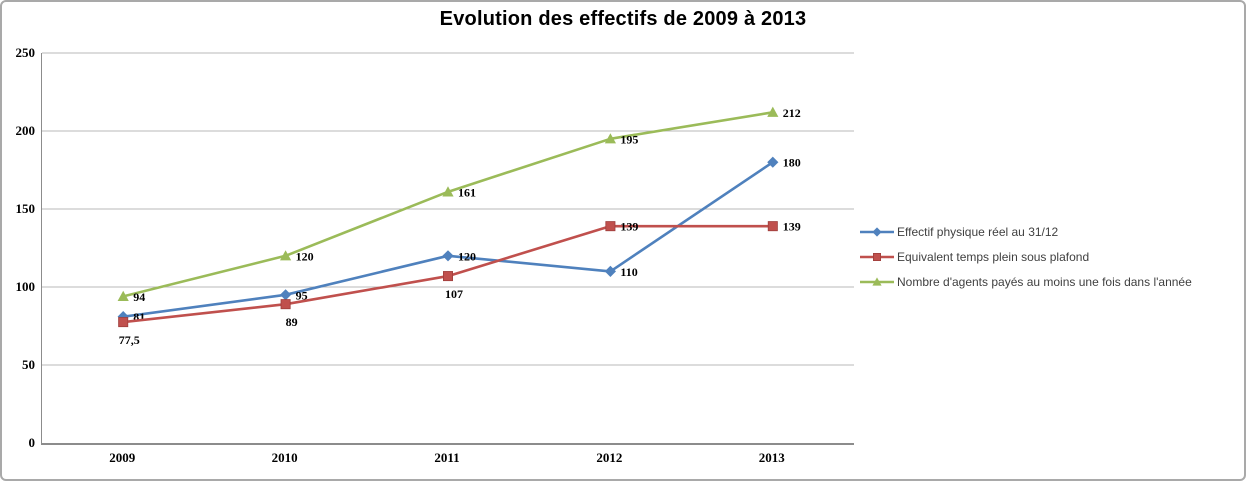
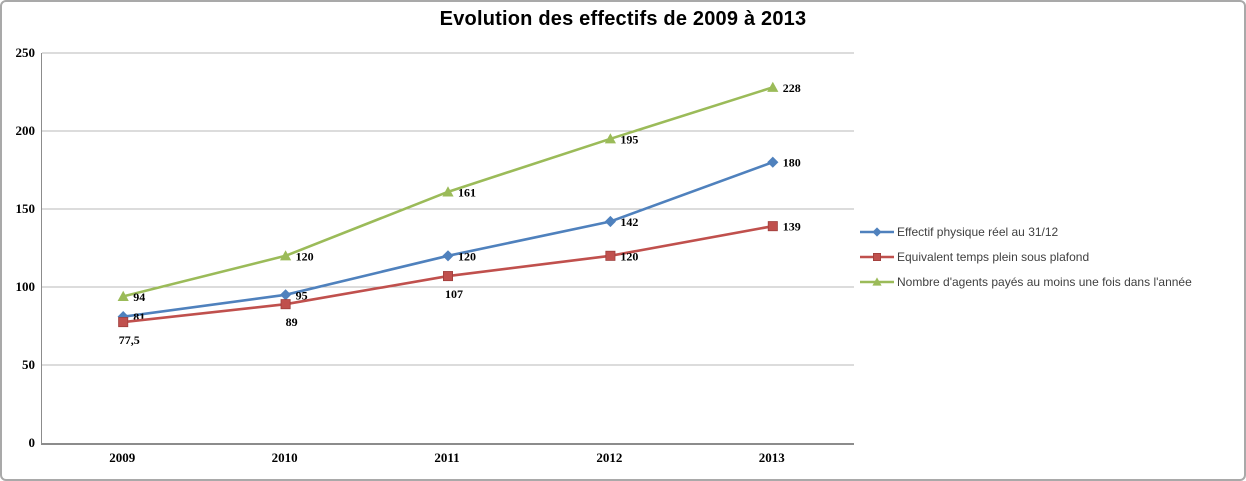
Effectif physique réel au 31/12/2012: 110 -> 142
Equivalent temps plein sous plafond/2012: 139 -> 120
Nombre d'agents payés au moins une fois dans l'année/2013: 212 -> 228
